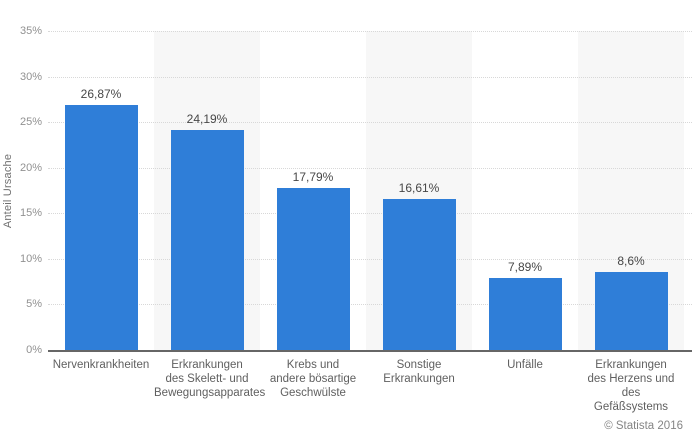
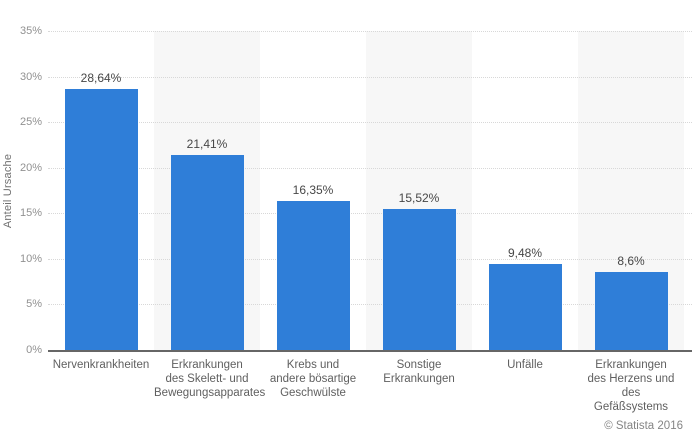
Nervenkrankheiten: 26,87% -> 28,64%
Erkrankungen des Skelett- und Bewegungsapparates: 24,19% -> 21,41%
Krebs und andere bösartige Geschwülste: 17,79% -> 16,35%
Sonstige Erkrankungen: 16,61% -> 15,52%
Unfälle: 7,89% -> 9,48%
